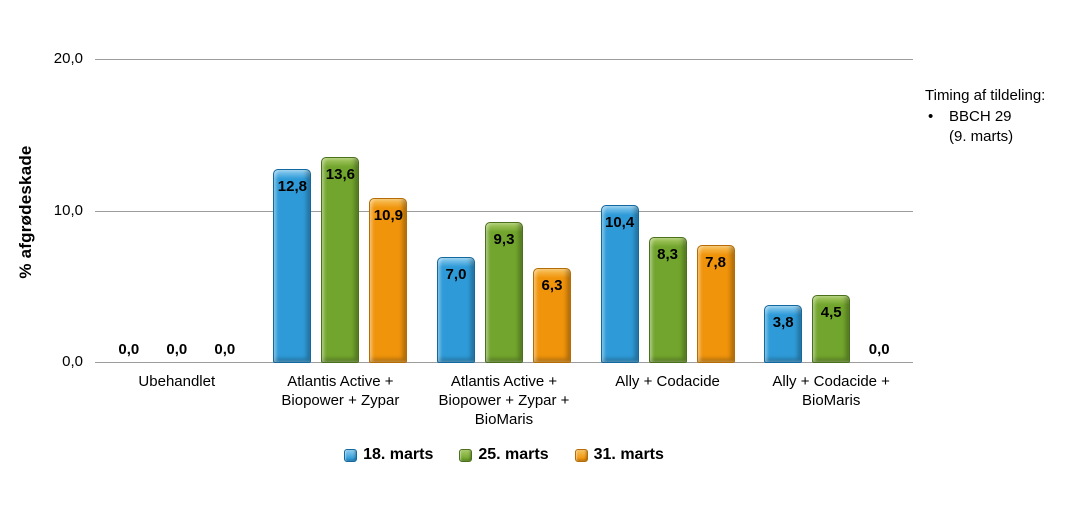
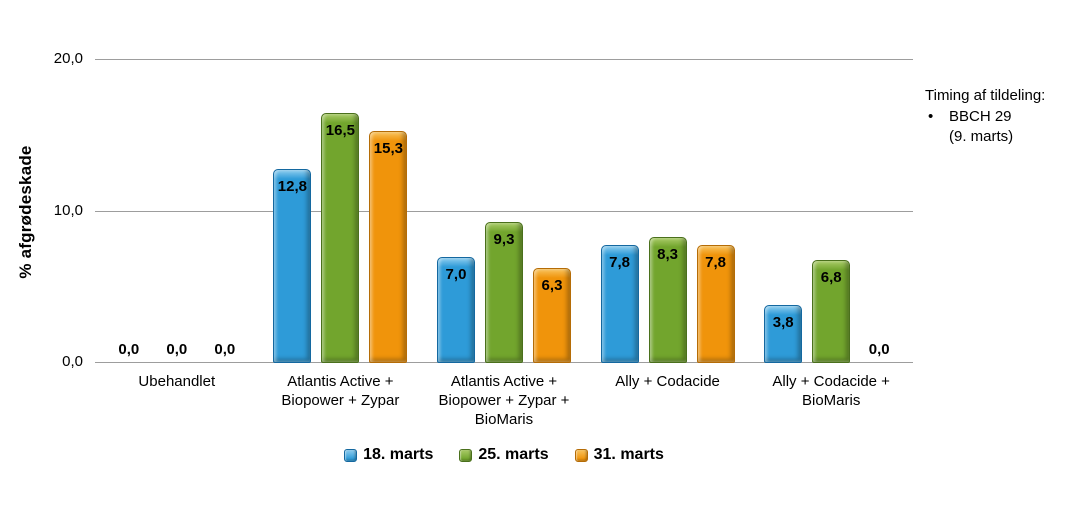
25. marts/Atlantis Active + Biopower + Zypar: 13,6 -> 16,5
31. marts/Atlantis Active + Biopower + Zypar: 10,9 -> 15,3
18. marts/Ally + Codacide: 10,4 -> 7,8
25. marts/Ally + Codacide + BioMaris: 4,5 -> 6,8
